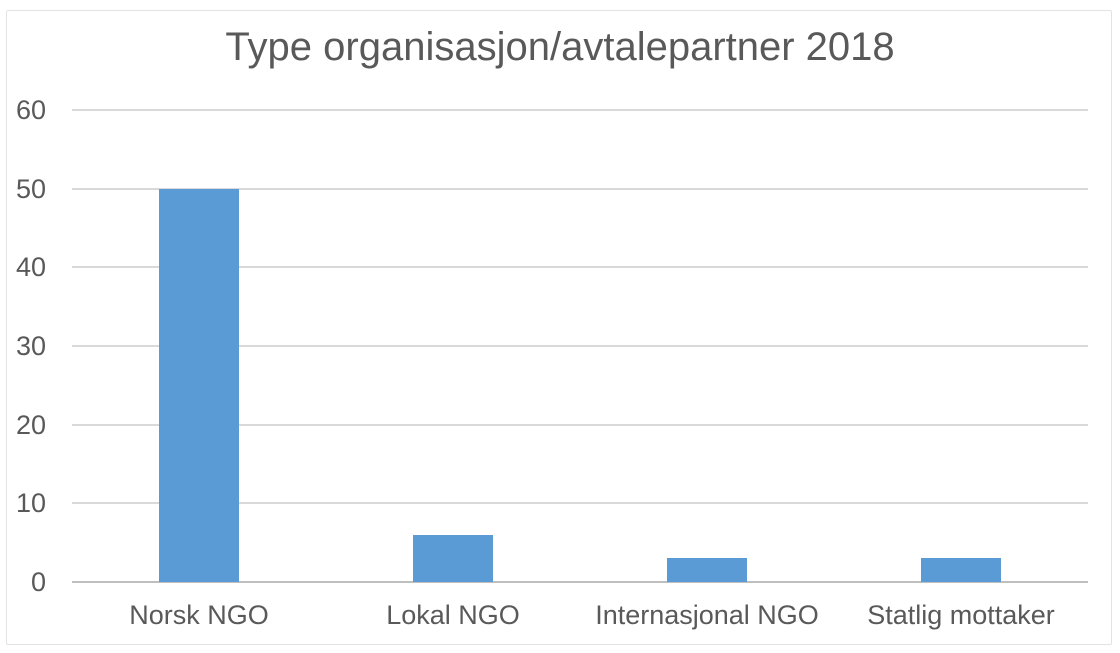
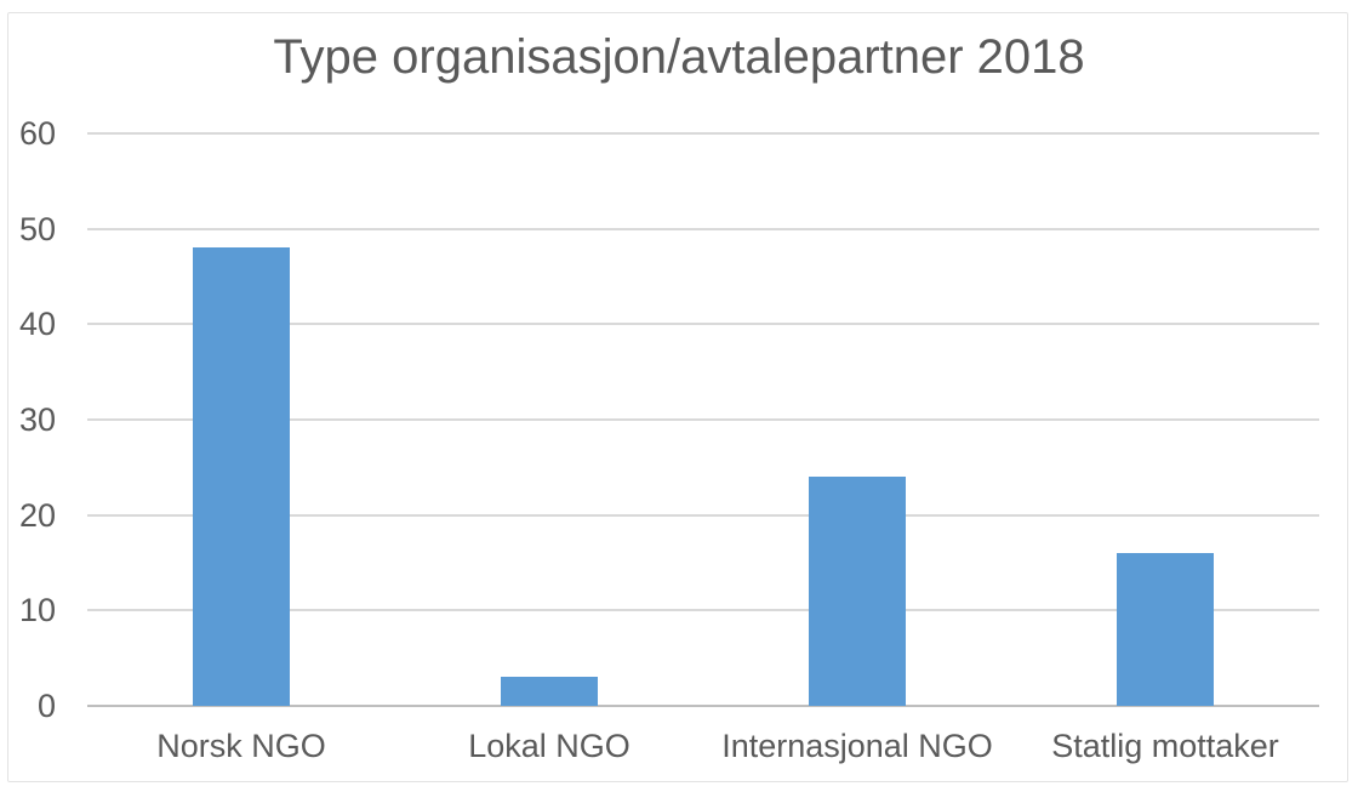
Norsk NGO: 50 -> 48
Lokal NGO: 6 -> 3
Internasjonal NGO: 3 -> 24
Statlig mottaker: 3 -> 16
